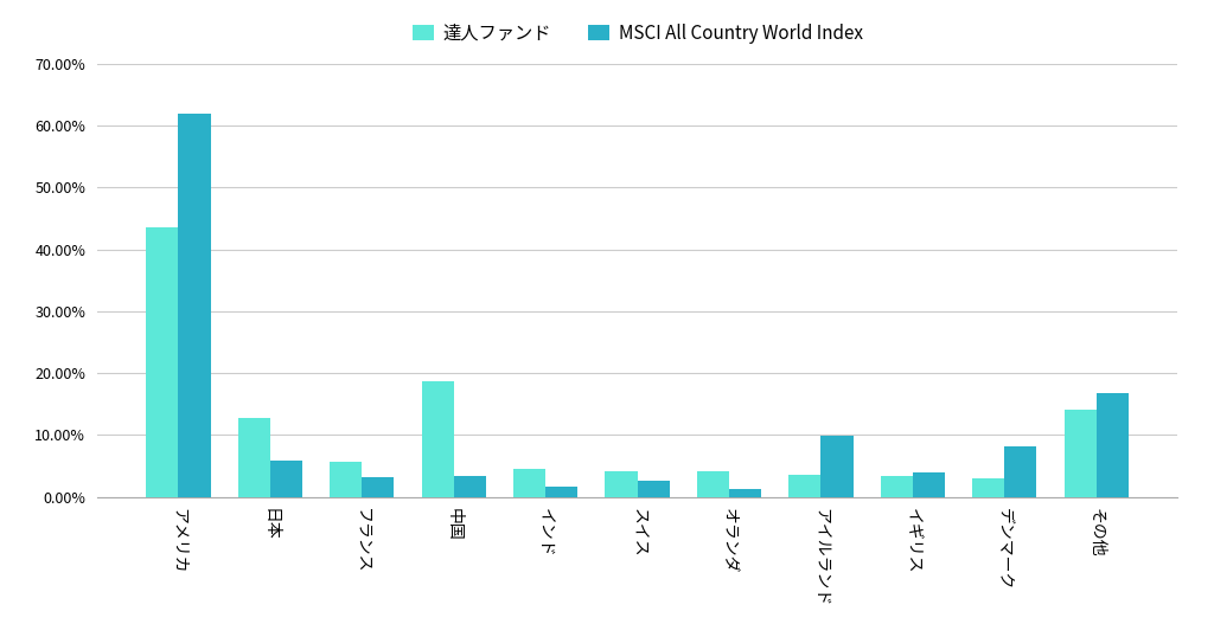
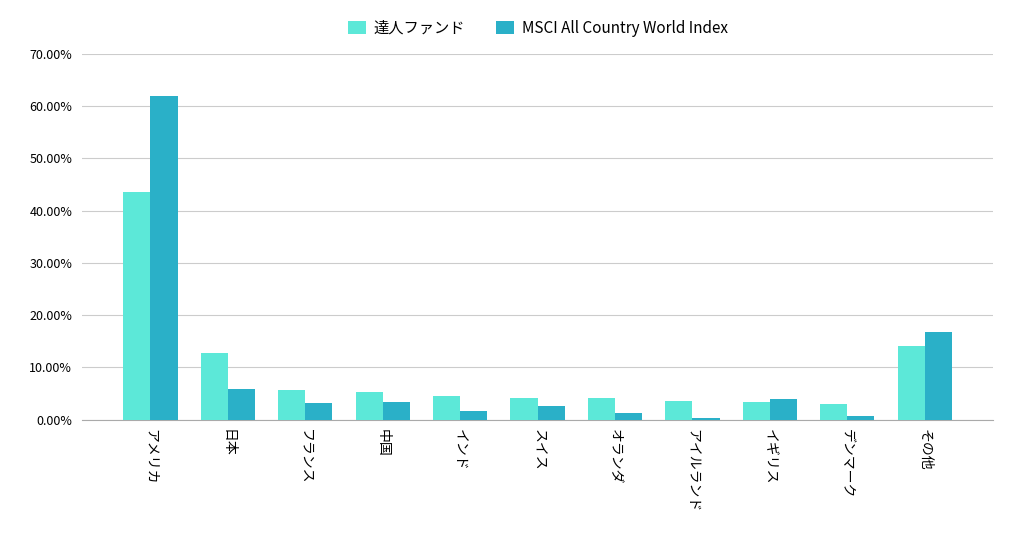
達人ファンド/中国: 18.6% -> 5.2%
MSCI All Country World Index/アイルランド: 9.8% -> 0.3%
MSCI All Country World Index/デンマーク: 8.2% -> 0.7%
